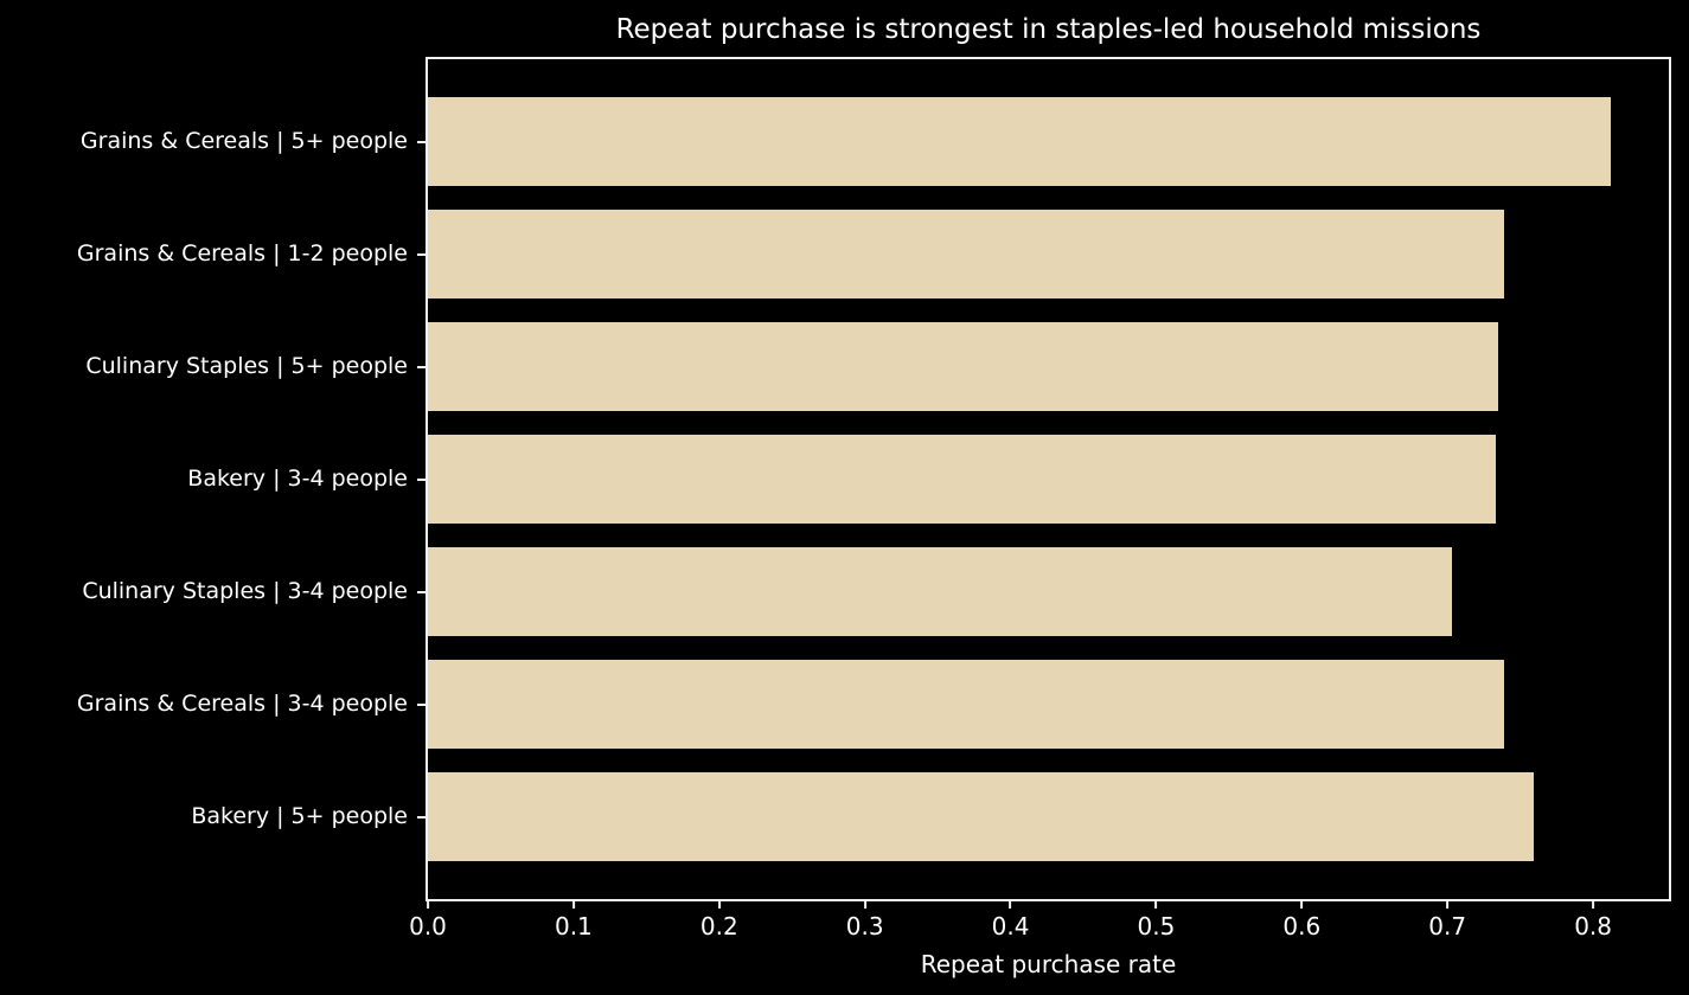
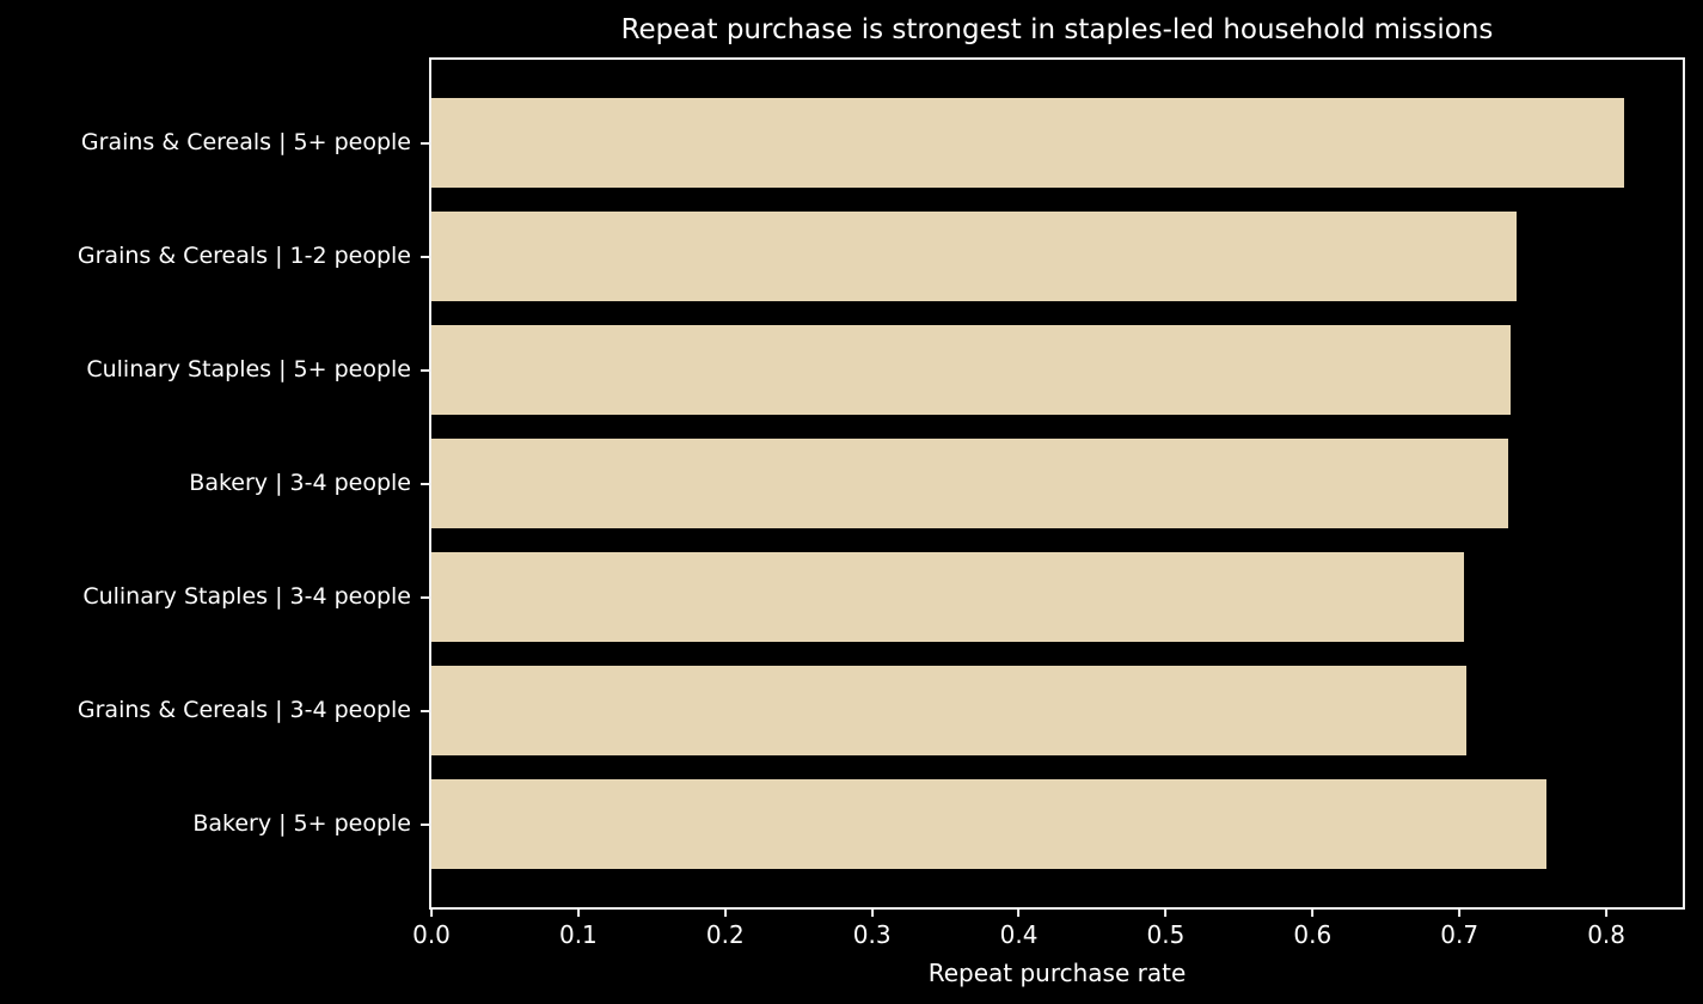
Grains & Cereals | 3-4 people: 0.739 -> 0.705
